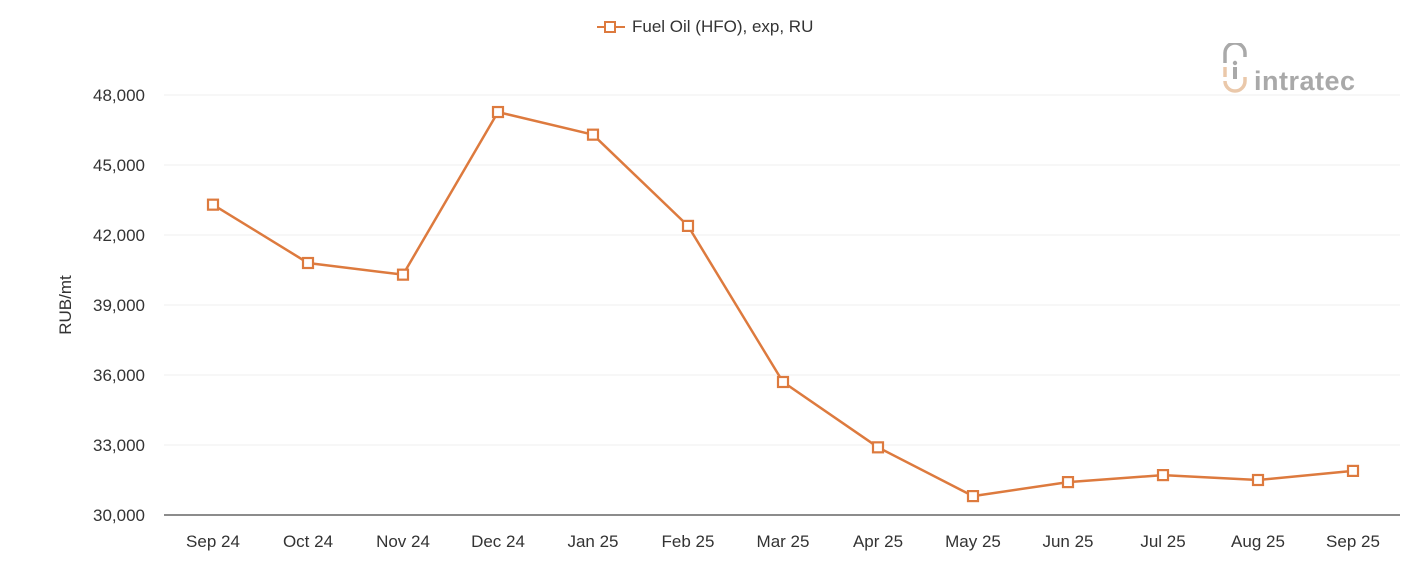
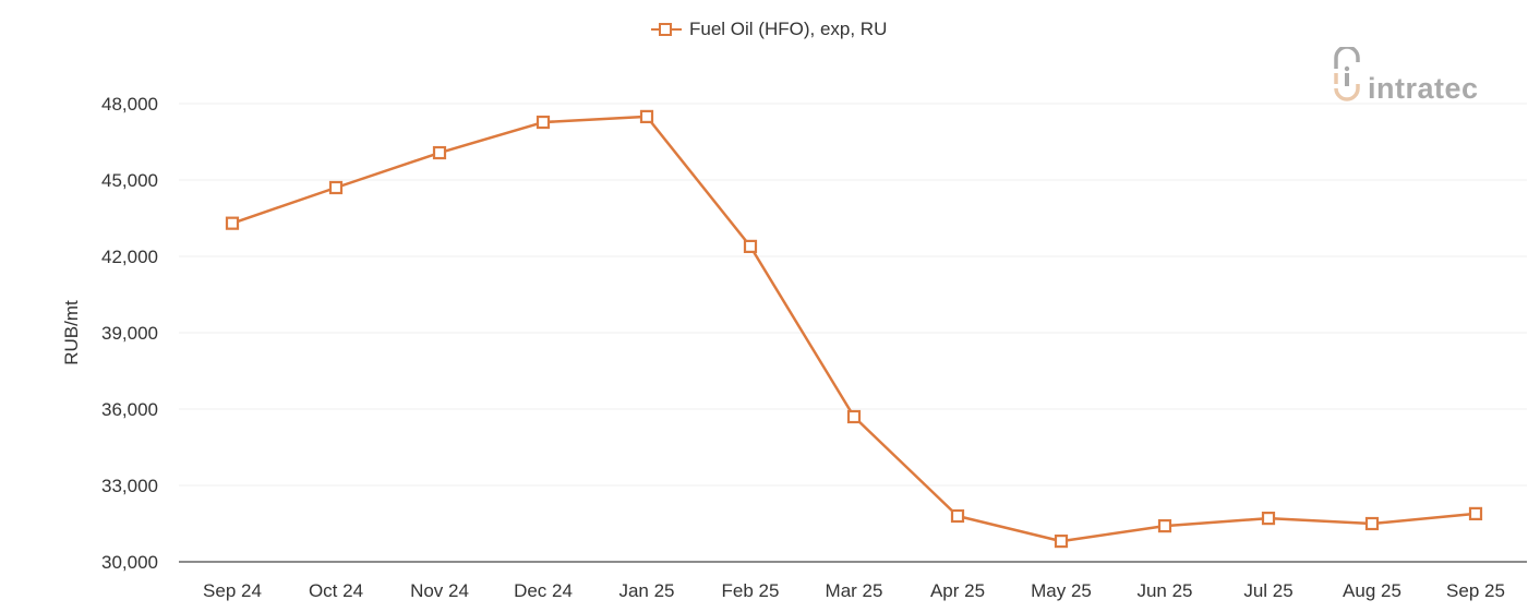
Oct 24: 40800 -> 44700
Nov 24: 40300 -> 46100
Jan 25: 46300 -> 47500
Apr 25: 32900 -> 31800
